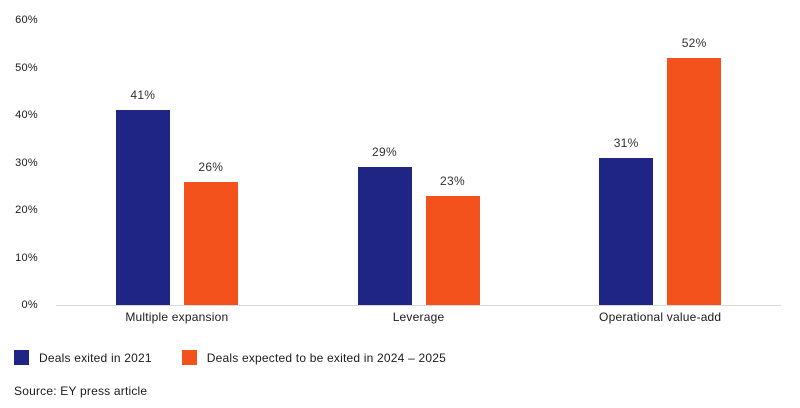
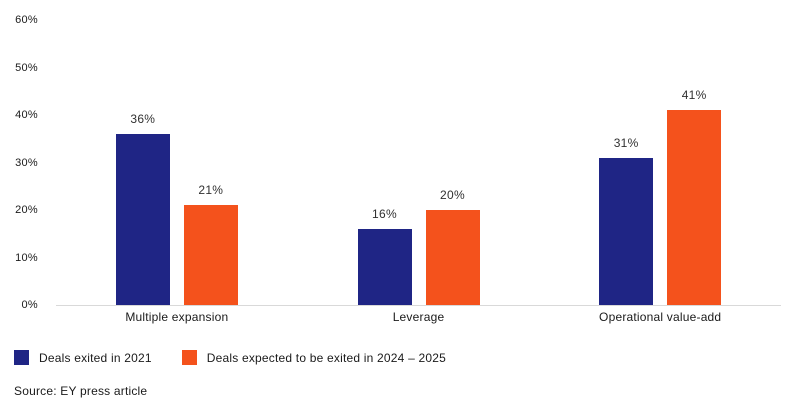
Deals exited in 2021/Multiple expansion: 41% -> 36%
Deals expected to be exited in 2024 – 2025/Multiple expansion: 26% -> 21%
Deals exited in 2021/Leverage: 29% -> 16%
Deals expected to be exited in 2024 – 2025/Leverage: 23% -> 20%
Deals expected to be exited in 2024 – 2025/Operational value-add: 52% -> 41%
